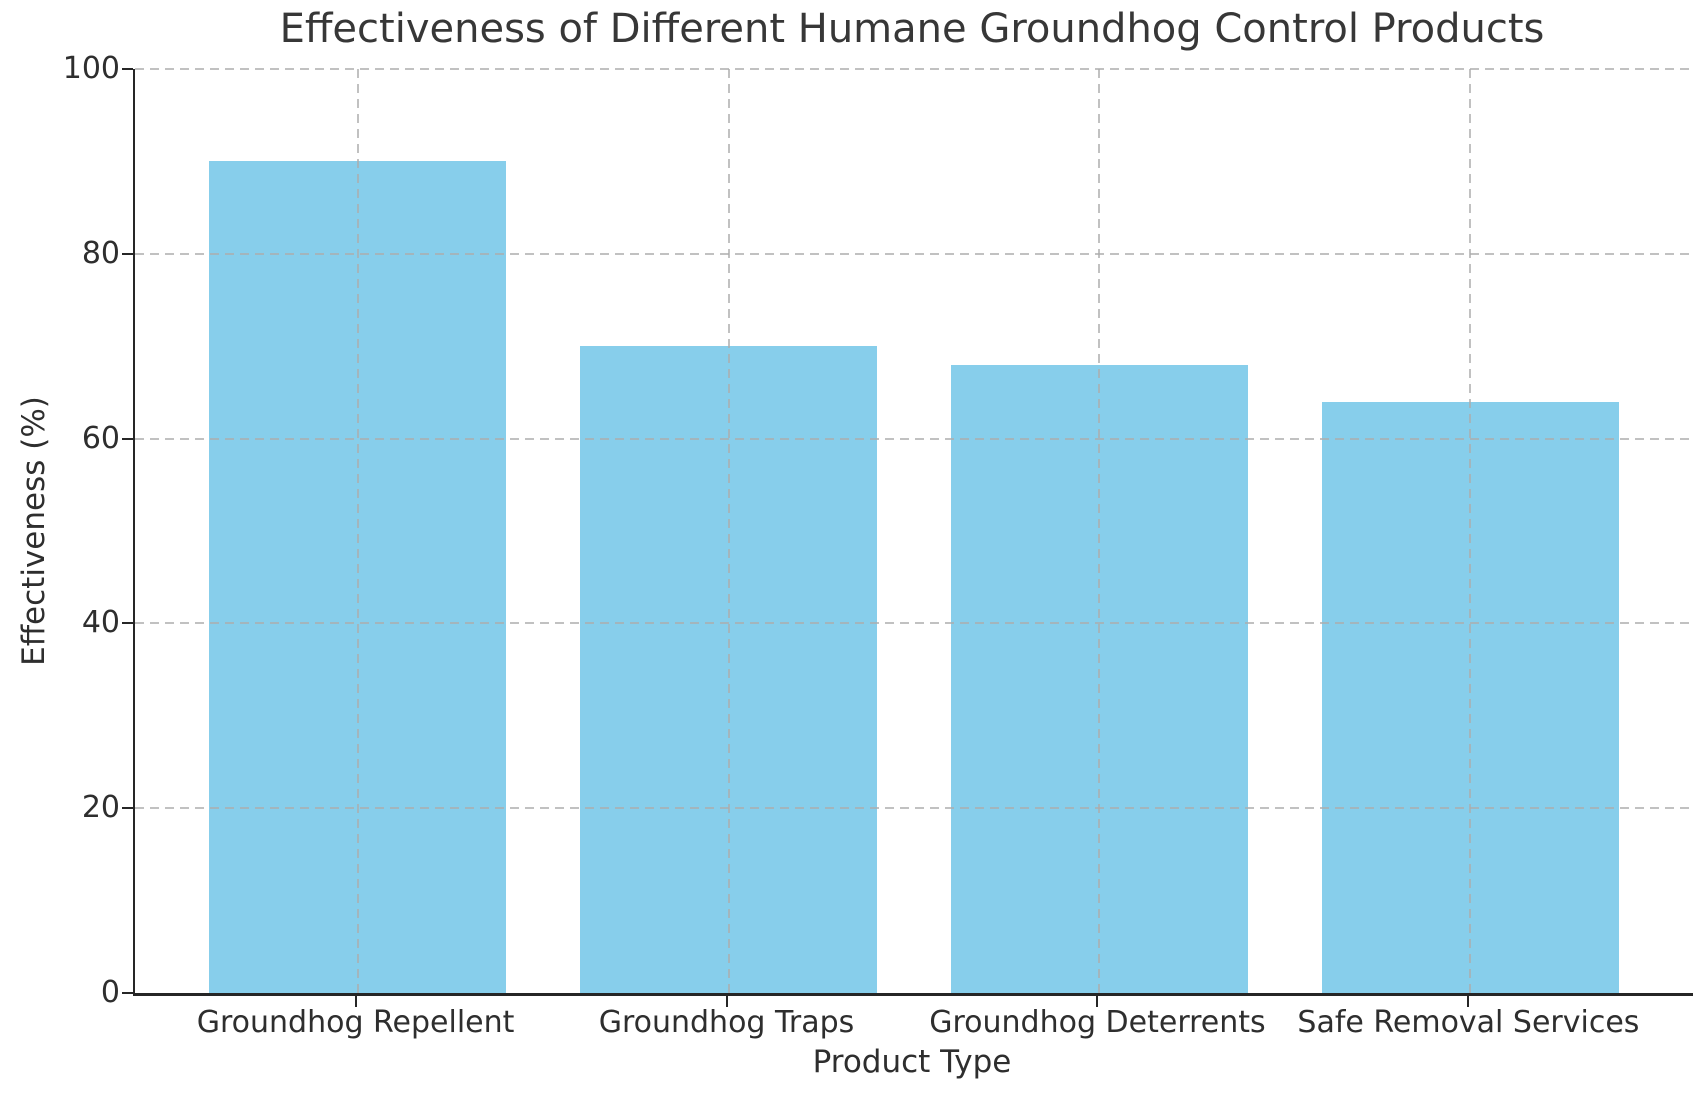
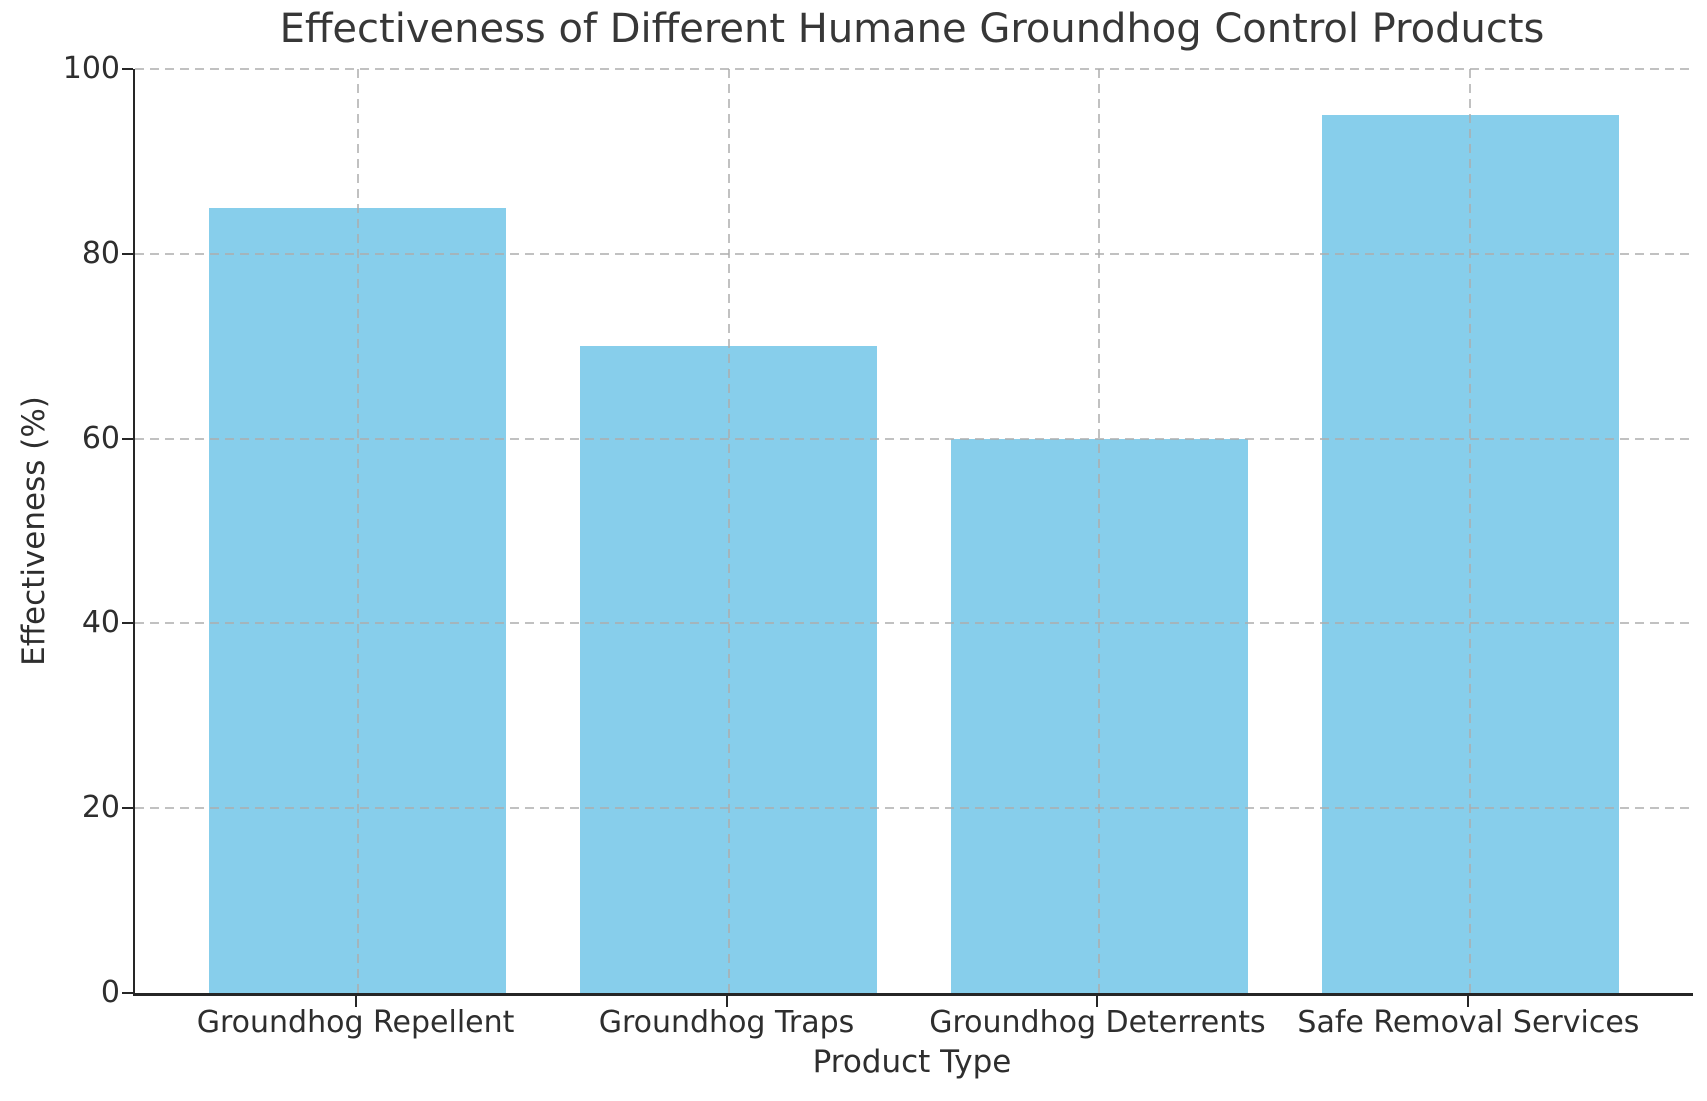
Groundhog Repellent: 90 -> 85
Groundhog Deterrents: 68 -> 60
Safe Removal Services: 64 -> 95
